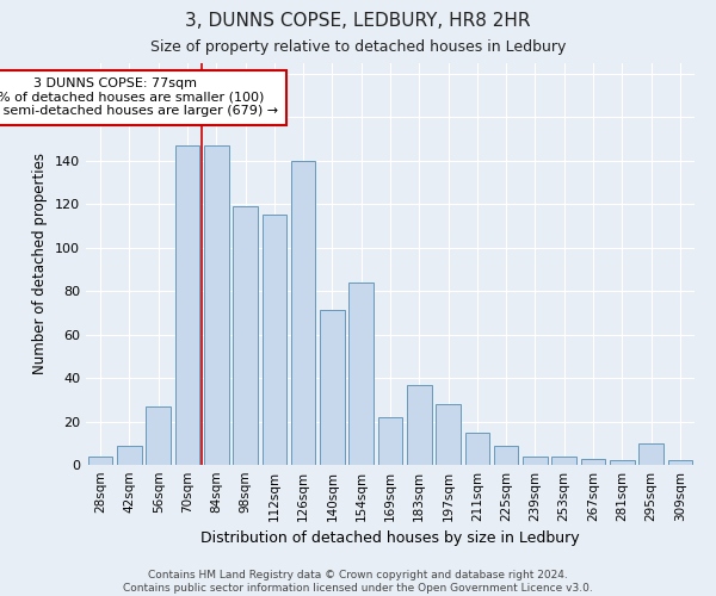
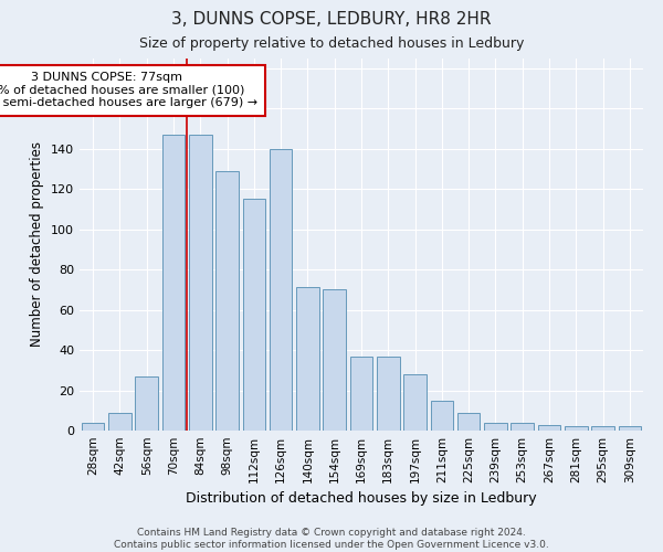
98sqm: 119 -> 129
154sqm: 84 -> 70
169sqm: 22 -> 37
295sqm: 10 -> 2
